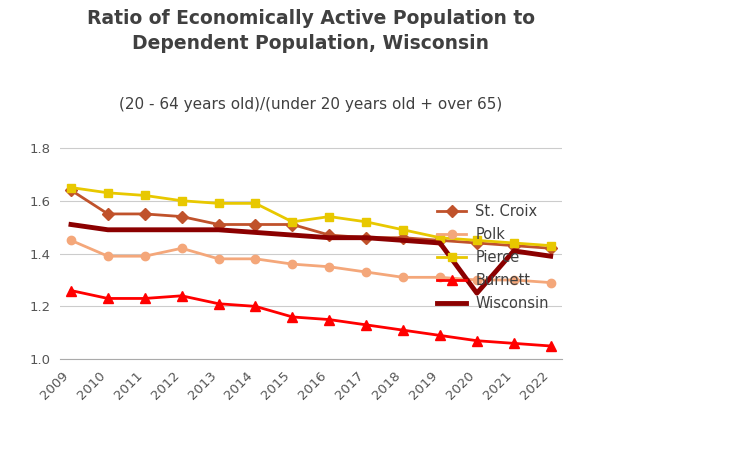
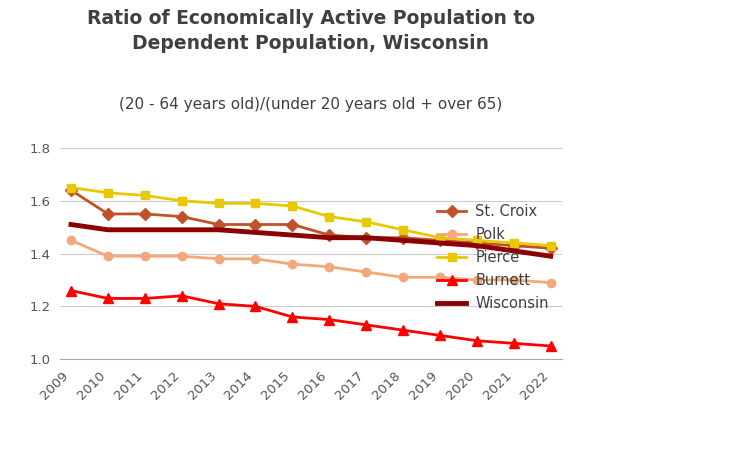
Polk/2012: 1.42 -> 1.39
Pierce/2015: 1.52 -> 1.58
Wisconsin/2020: 1.25 -> 1.43
